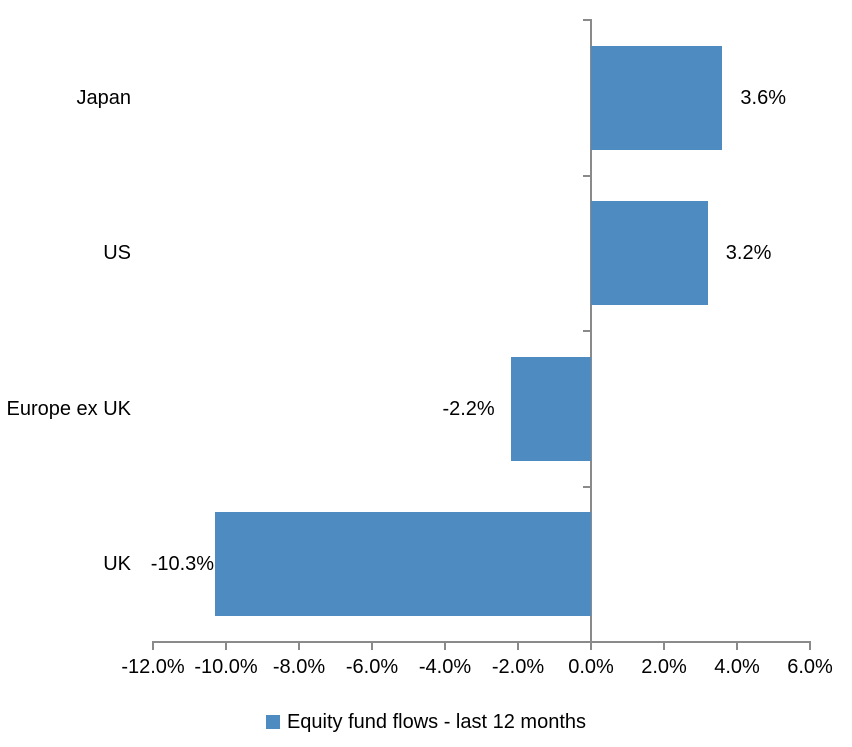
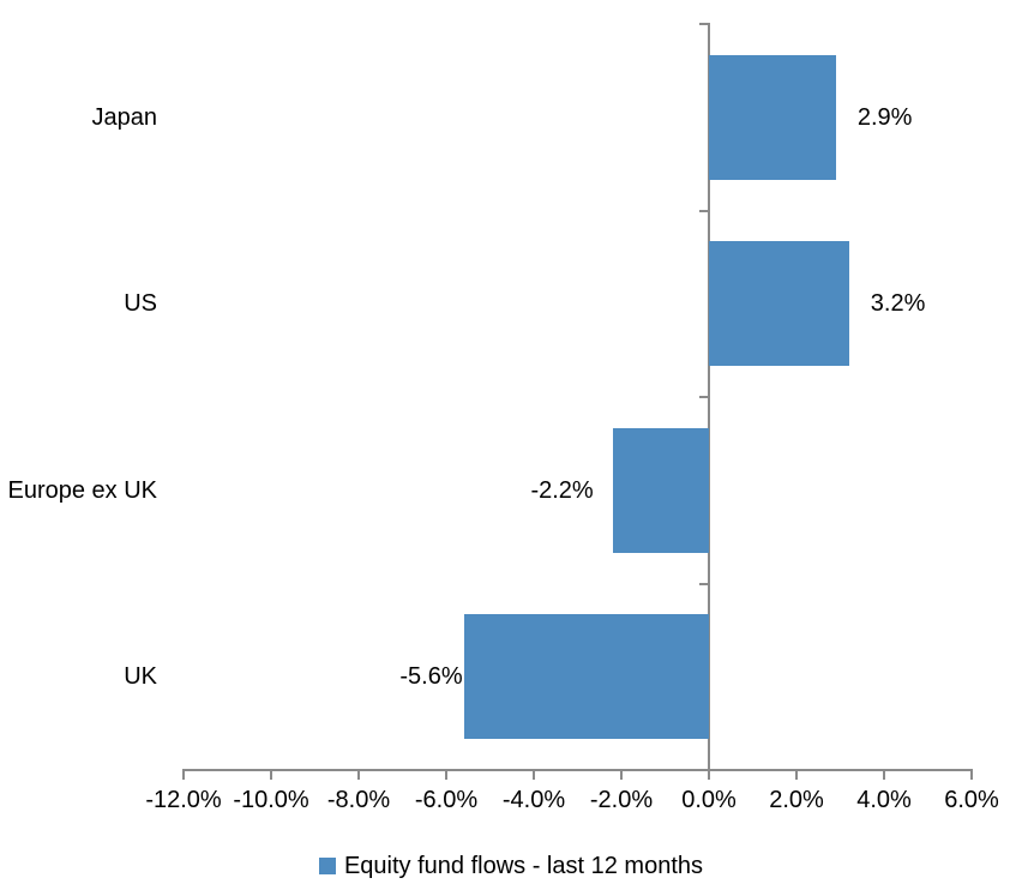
Japan: 3.6% -> 2.9%
UK: -10.3% -> -5.6%
